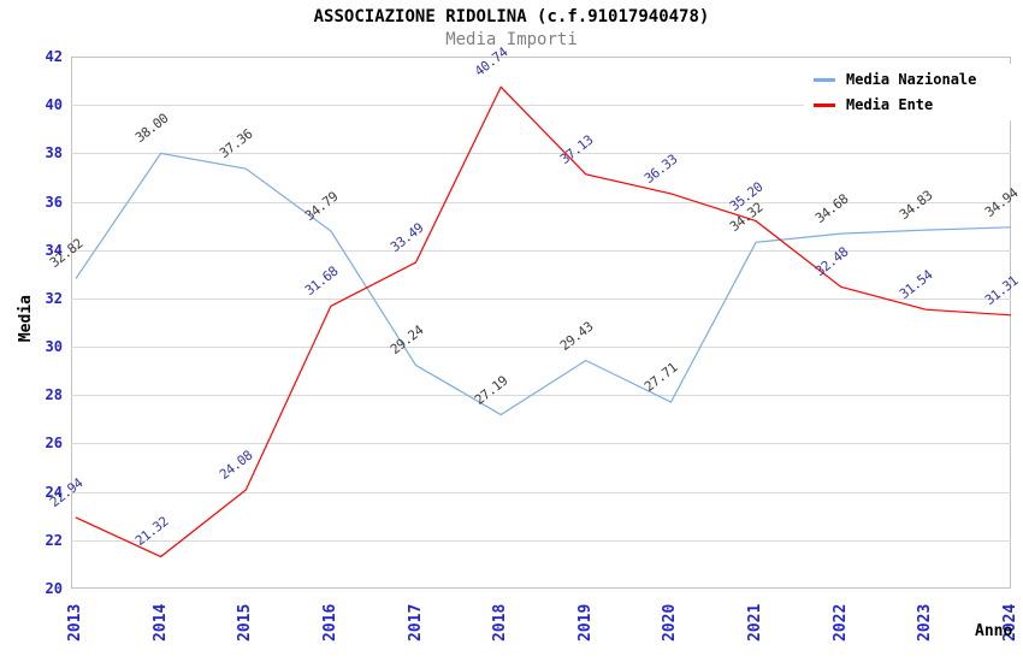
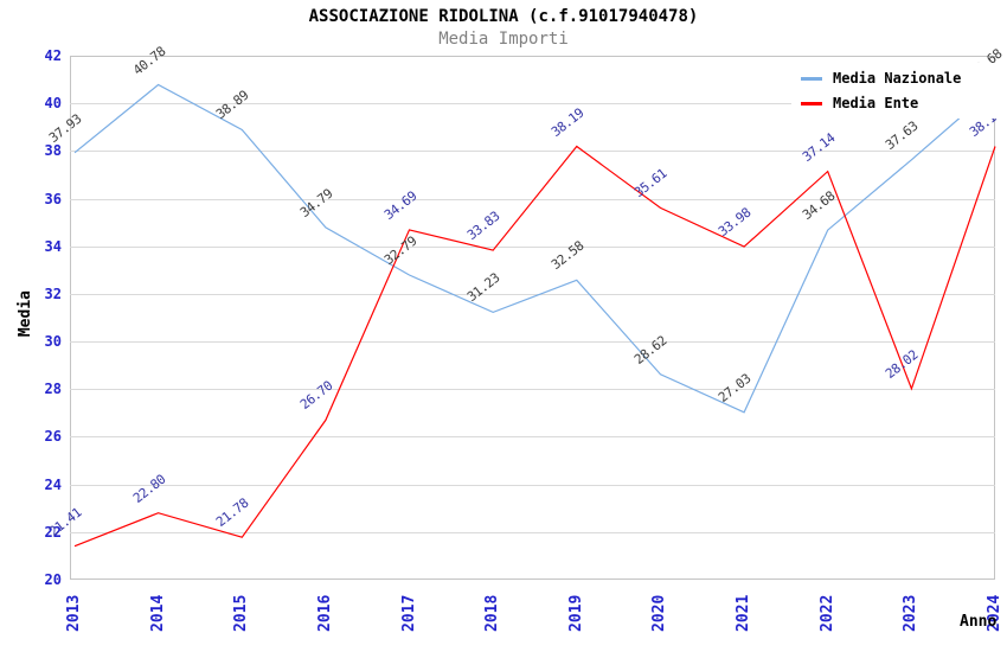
Media Nazionale/2013: 32.82 -> 37.93
Media Ente/2013: 22.94 -> 21.41
Media Nazionale/2014: 38.00 -> 40.78
Media Ente/2014: 21.32 -> 22.80
Media Nazionale/2015: 37.36 -> 38.89
Media Ente/2015: 24.08 -> 21.78
Media Ente/2016: 31.68 -> 26.70
Media Nazionale/2017: 29.24 -> 32.79
Media Ente/2017: 33.49 -> 34.69
Media Nazionale/2018: 27.19 -> 31.23
Media Ente/2018: 40.74 -> 33.83
Media Nazionale/2019: 29.43 -> 32.58
Media Ente/2019: 37.13 -> 38.19
Media Nazionale/2020: 27.71 -> 28.62
Media Ente/2020: 36.33 -> 35.61
Media Nazionale/2021: 34.32 -> 27.03
Media Ente/2021: 35.20 -> 33.98
Media Ente/2022: 32.48 -> 37.14
Media Nazionale/2023: 34.83 -> 37.63
Media Ente/2023: 31.54 -> 28.02
Media Nazionale/2024: 34.94 -> 40.68
Media Ente/2024: 31.31 -> 38.19
